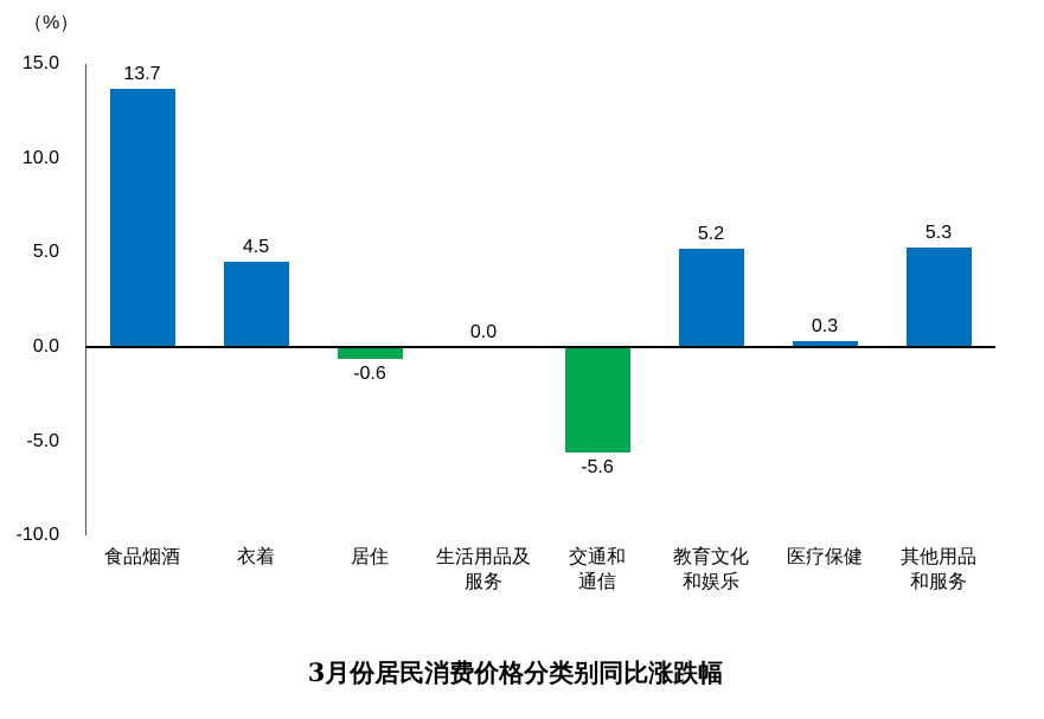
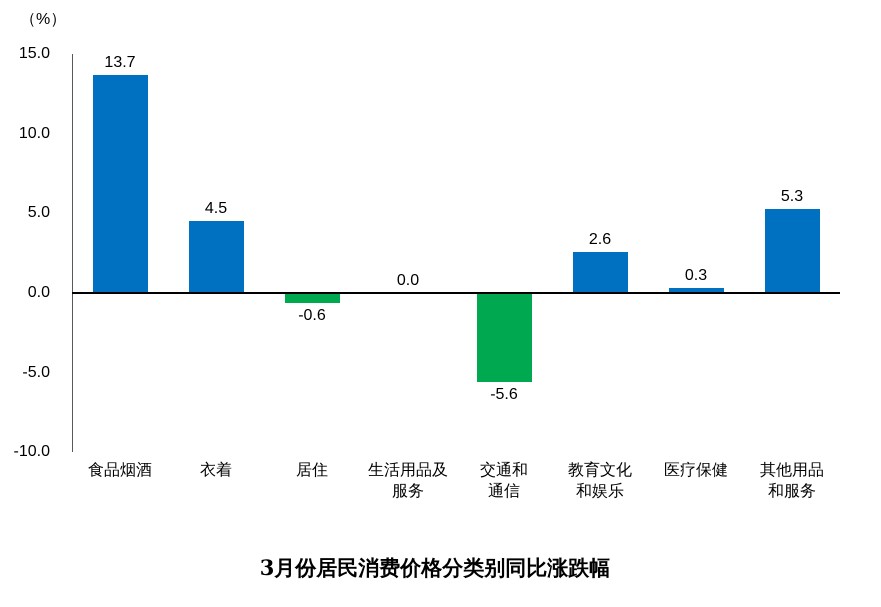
教育文化和娱乐: 5.2 -> 2.6
